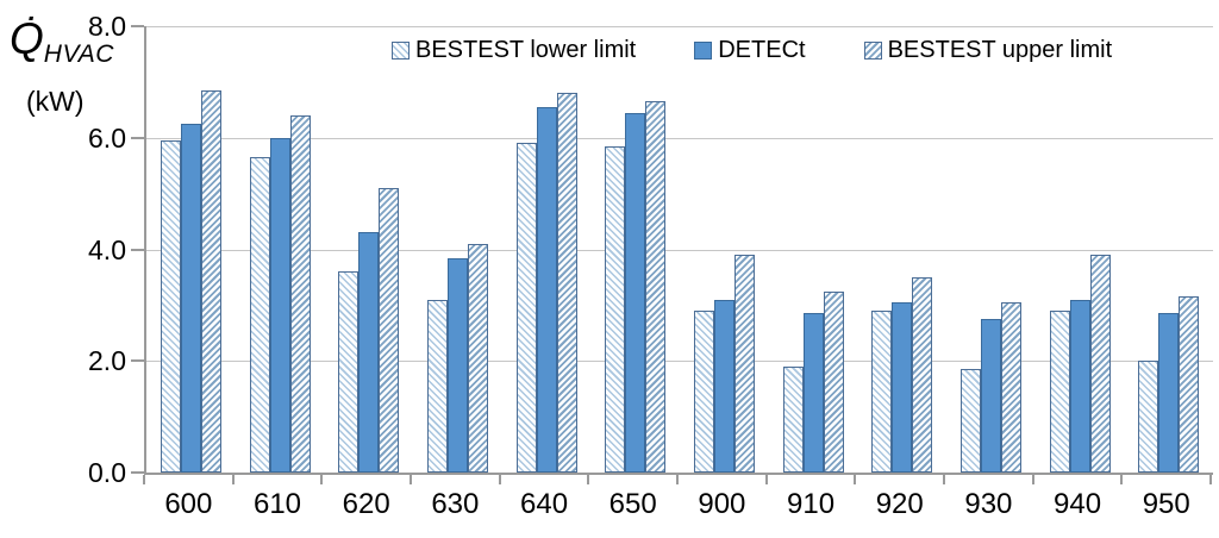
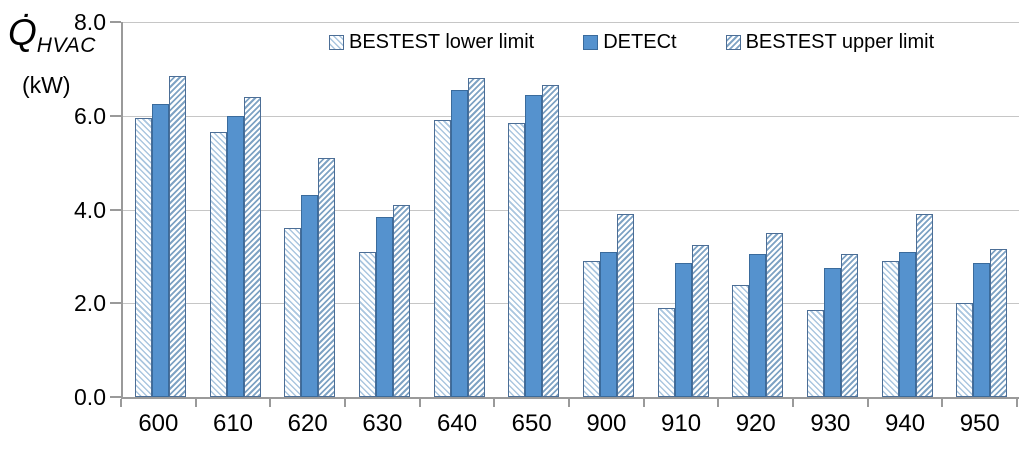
BESTEST lower limit/920: 2.9 -> 2.4
